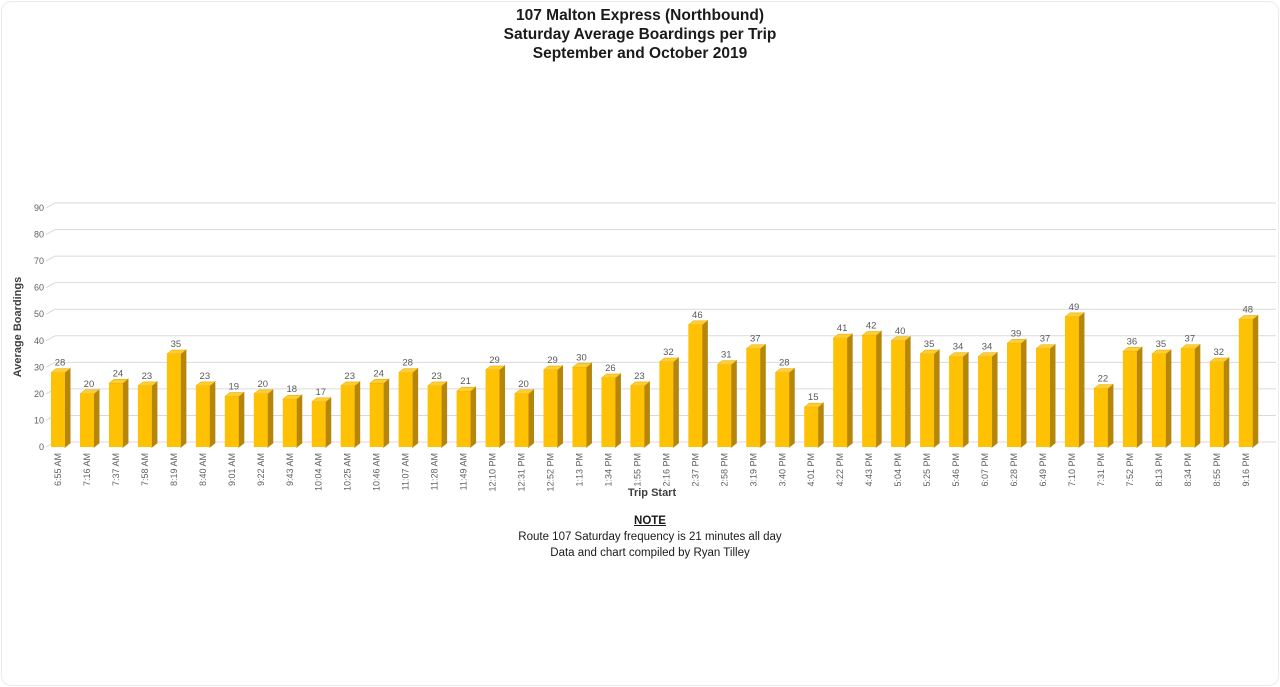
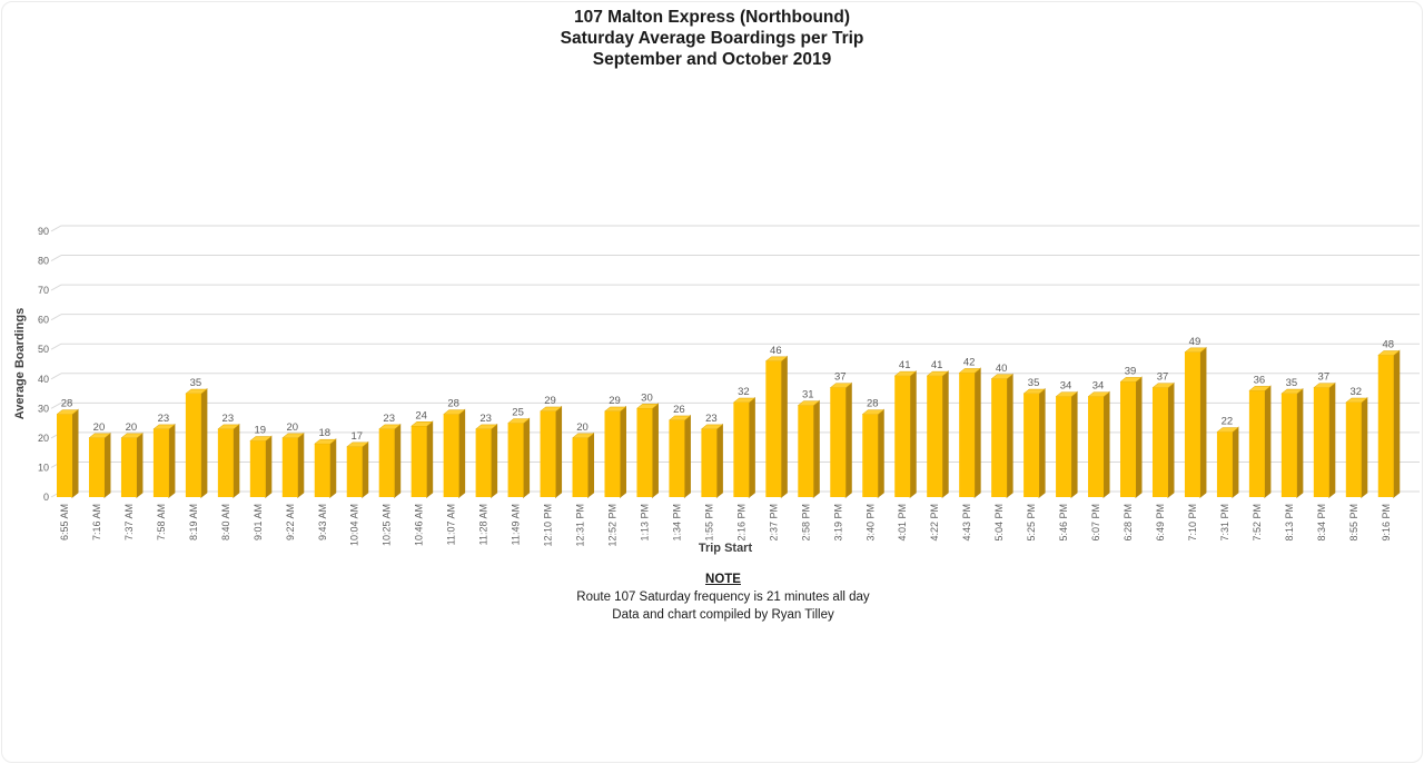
7:37 AM: 24 -> 20
11:49 AM: 21 -> 25
4:01 PM: 15 -> 41
